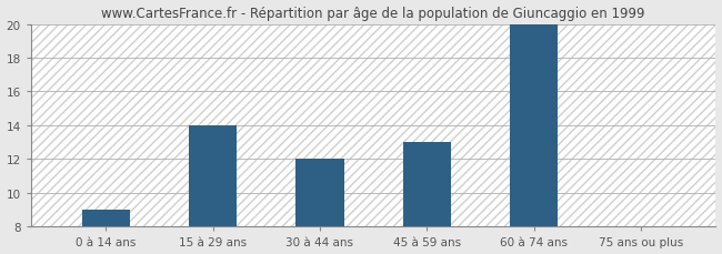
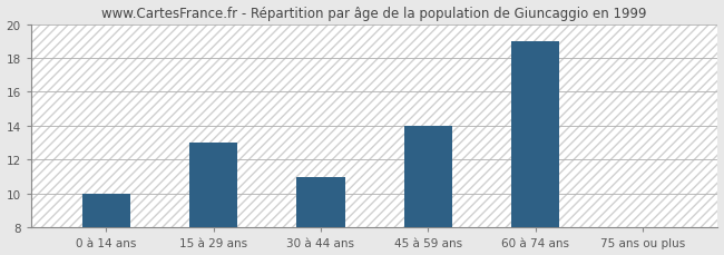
0 à 14 ans: 9 -> 10
15 à 29 ans: 14 -> 13
30 à 44 ans: 12 -> 11
45 à 59 ans: 13 -> 14
60 à 74 ans: 20 -> 19
